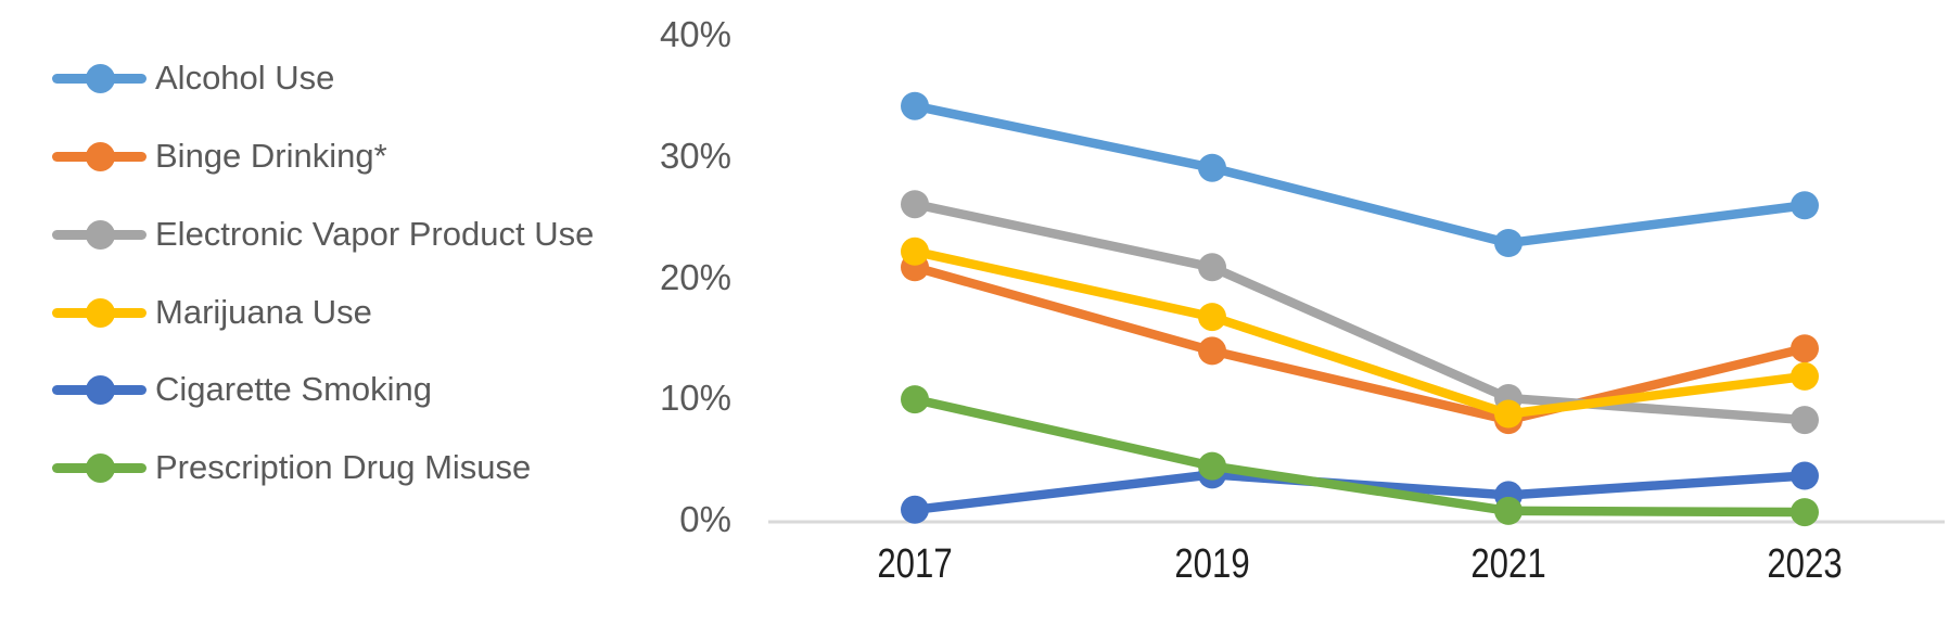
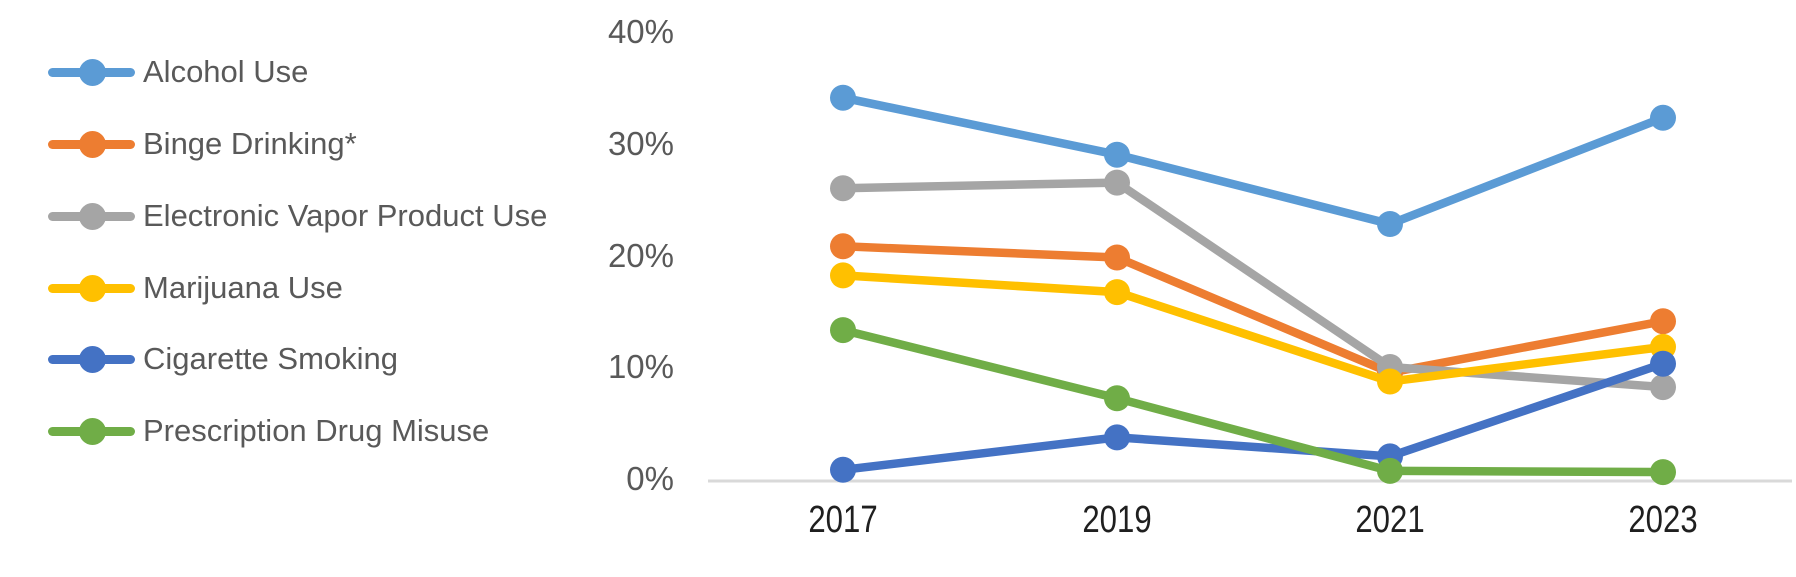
Marijuana Use/2017: 22.3% -> 18.4%
Prescription Drug Misuse/2017: 10.1% -> 13.5%
Binge Drinking*/2019: 14.1% -> 20.0%
Electronic Vapor Product Use/2019: 21.0% -> 26.7%
Prescription Drug Misuse/2019: 4.6% -> 7.4%
Binge Drinking*/2021: 8.4% -> 9.7%
Alcohol Use/2023: 26.1% -> 32.5%
Cigarette Smoking/2023: 3.8% -> 10.5%
